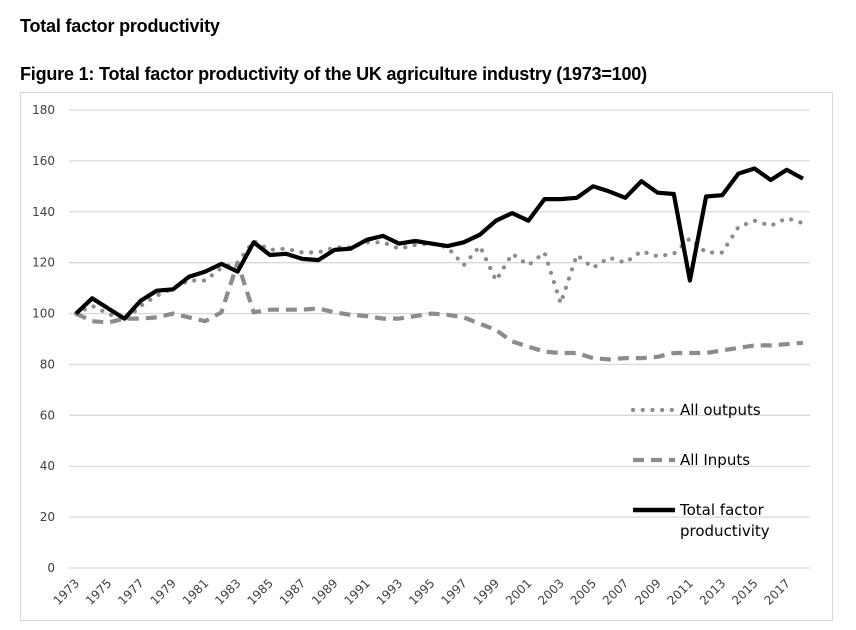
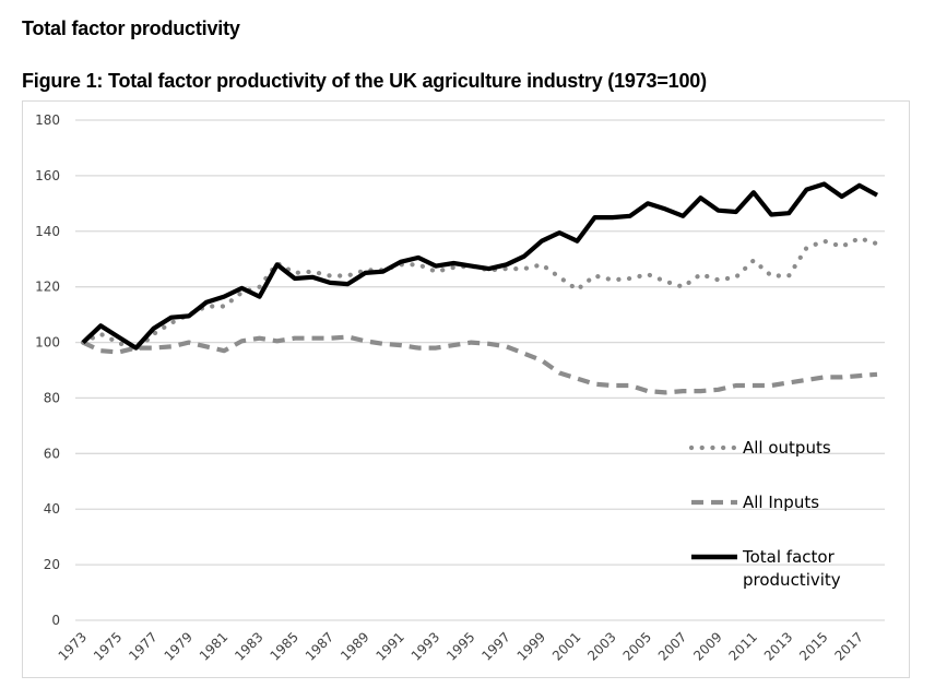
All Inputs/1983: 120 -> 102
All outputs/1997: 119 -> 126
All outputs/1999: 113 -> 128
All outputs/2003: 104 -> 122
All outputs/2005: 118 -> 124
Total factor productivity/2011: 113 -> 154
